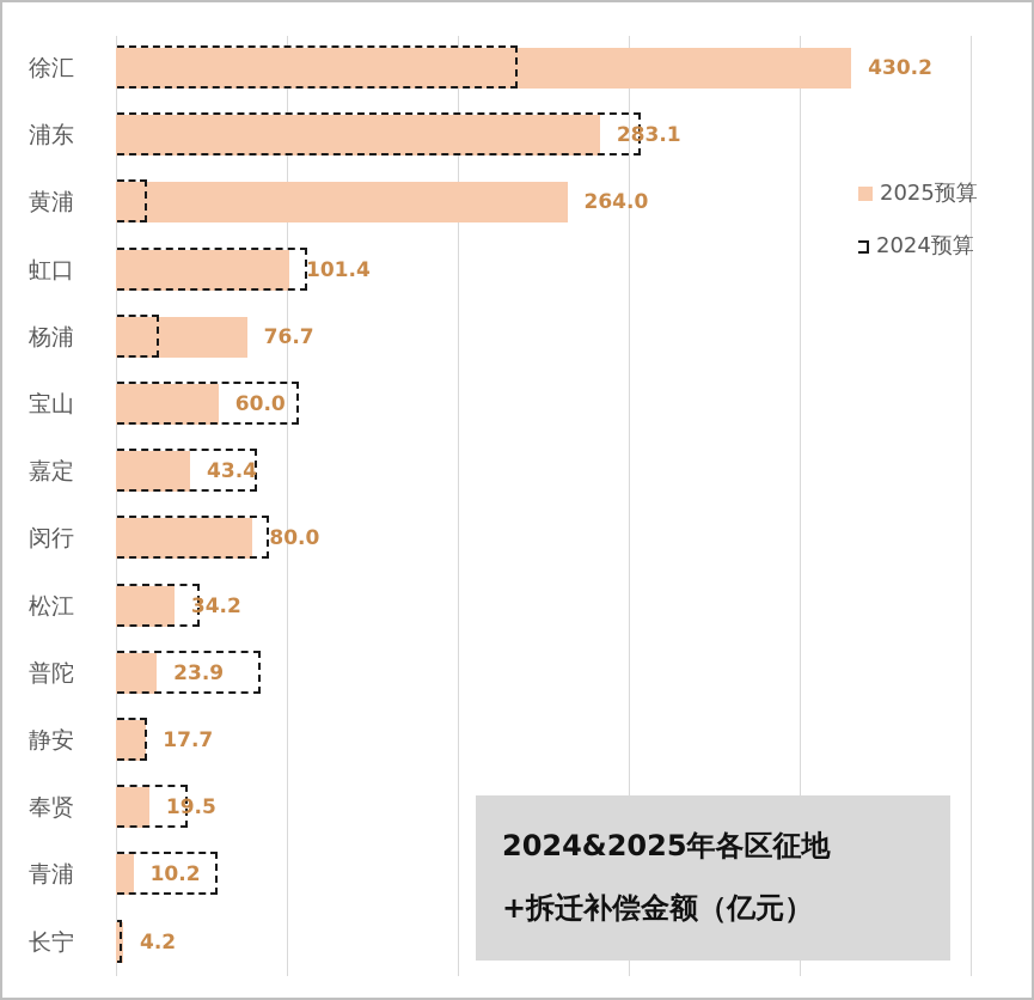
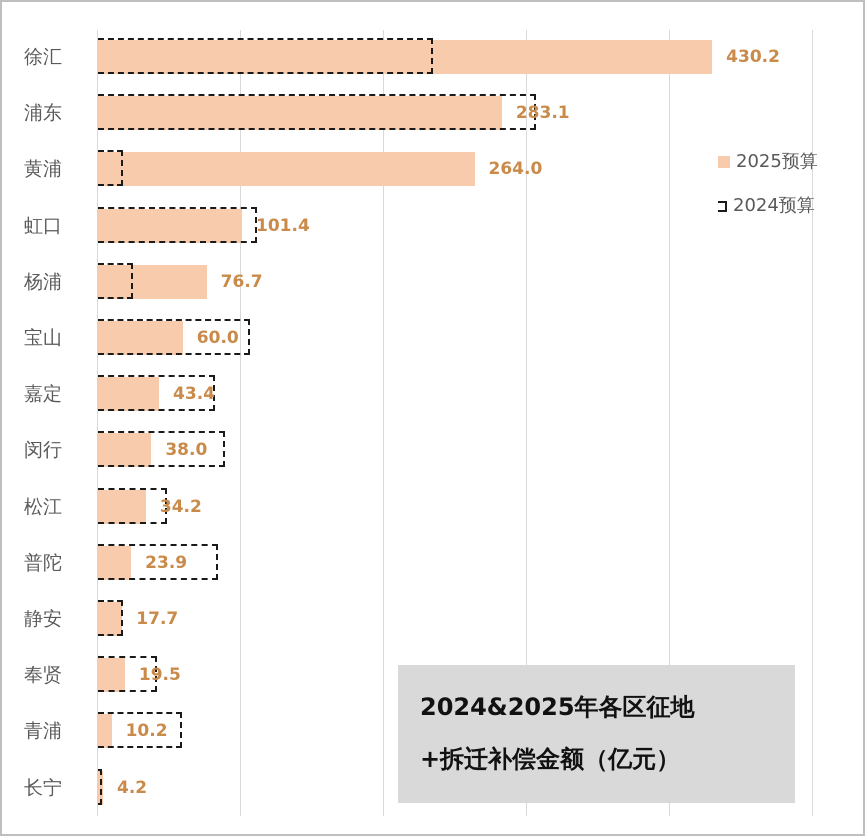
2025预算/闵行: 80.0 -> 38.0
